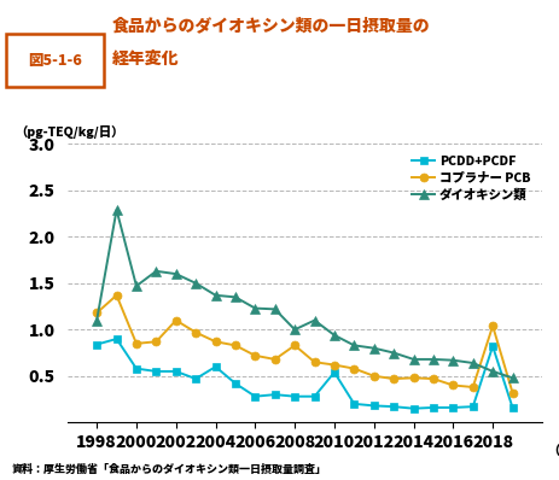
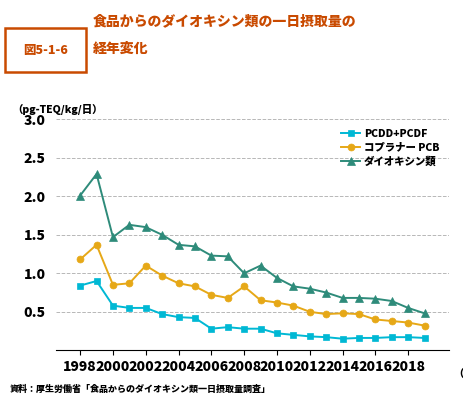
ダイオキシン類/1998: 1.10 -> 2.01
PCDD+PCDF/2004: 0.60 -> 0.43
PCDD+PCDF/2010: 0.54 -> 0.22
PCDD+PCDF/2018: 0.82 -> 0.17
コプラナー PCB/2018: 1.04 -> 0.36
